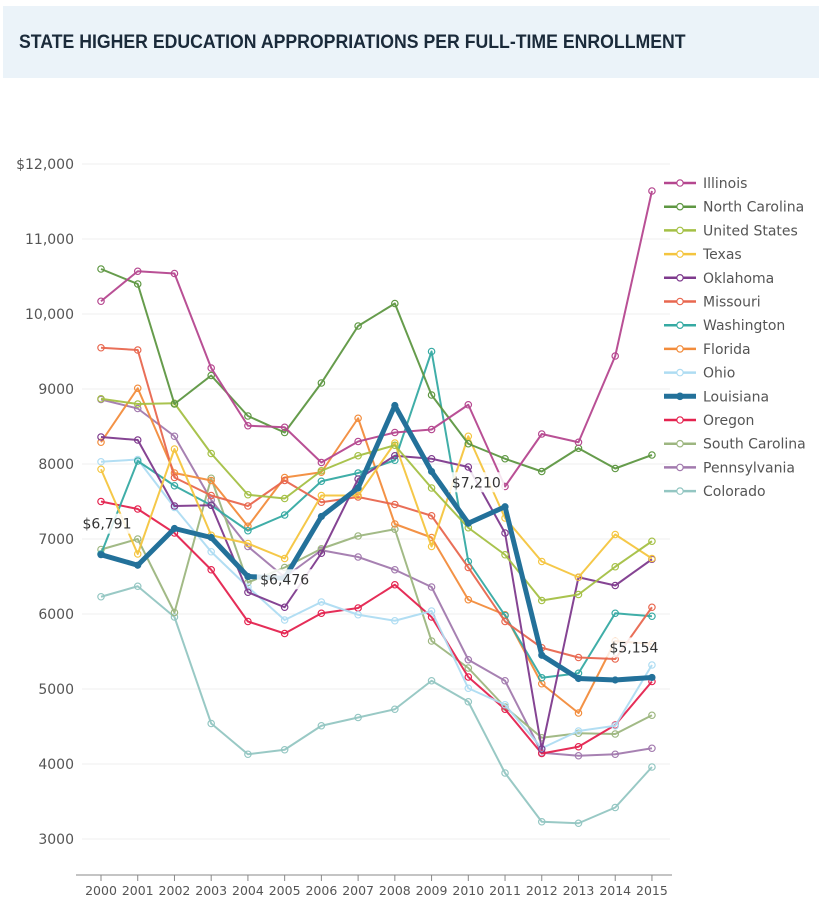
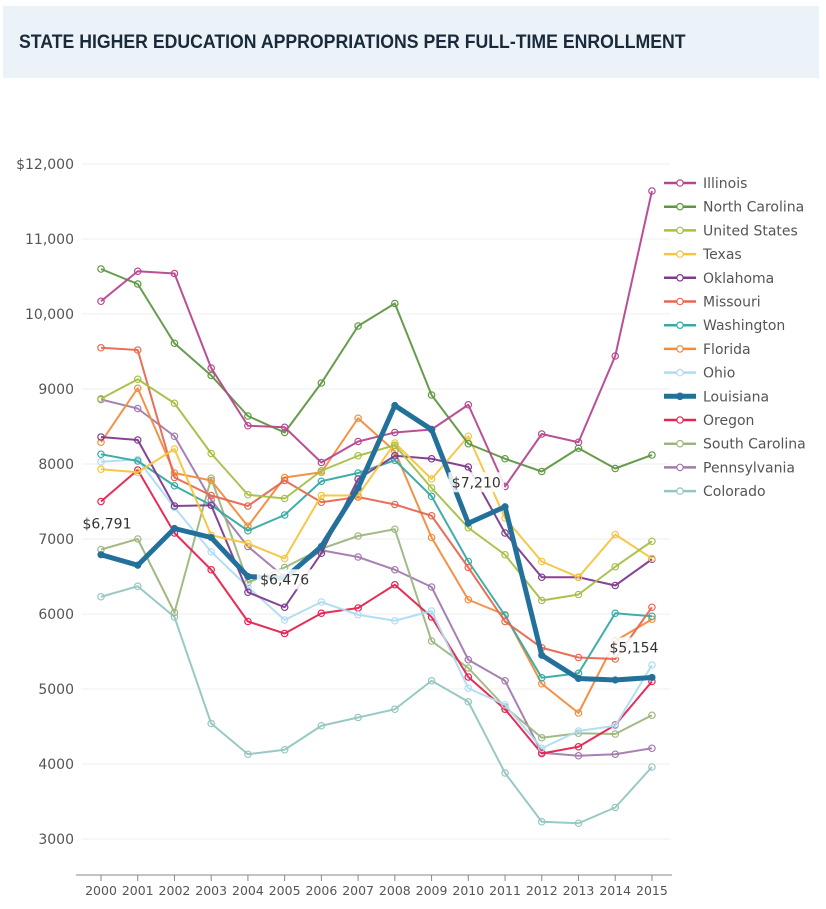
Washington/2000: $6800 -> $8100
United States/2001: $8800 -> $9100
Texas/2001: $6800 -> $7900
Oregon/2001: $7400 -> $7900
North Carolina/2002: $8800 -> $9600
Louisiana/2006: $7300 -> $6900
Florida/2008: $7200 -> $8200
Texas/2009: $6900 -> $7800
Washington/2009: $9500 -> $7600
Louisiana/2009: $7900 -> $8500
Oklahoma/2012: $4200 -> $6500
Florida/2015: $5600 -> $5900
